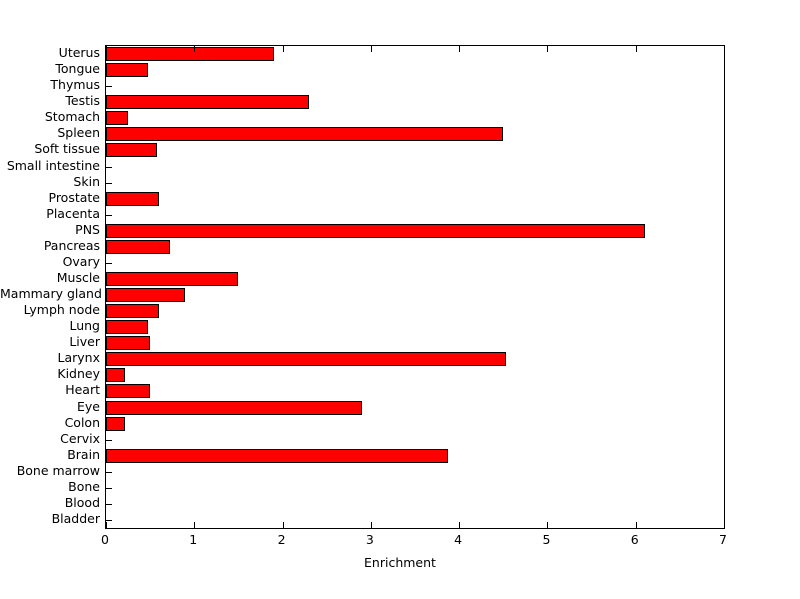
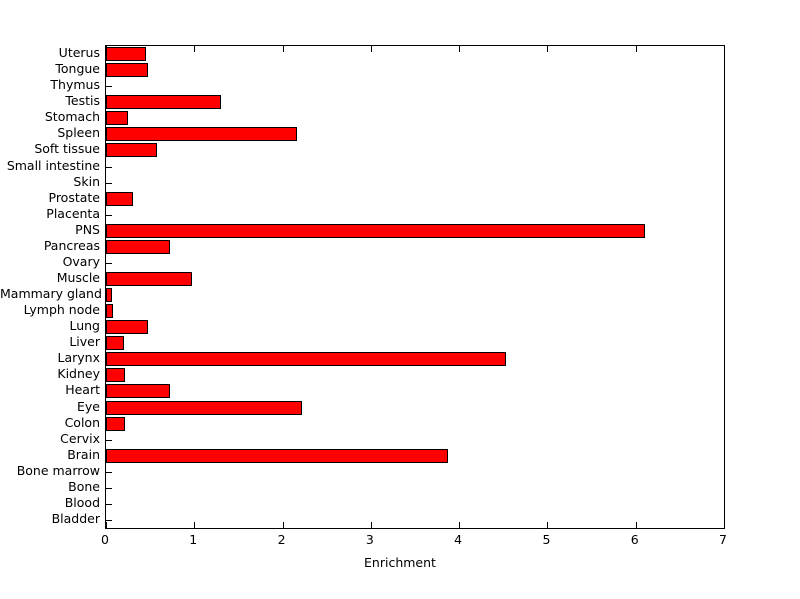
Uterus: 1.9 -> 0.5
Testis: 2.3 -> 1.3
Spleen: 4.5 -> 2.2
Prostate: 0.6 -> 0.3
Muscle: 1.5 -> 1.0
Mammary gland: 0.9 -> 0.1
Lymph node: 0.6 -> 0.1
Liver: 0.5 -> 0.2
Heart: 0.5 -> 0.7
Eye: 2.9 -> 2.2
